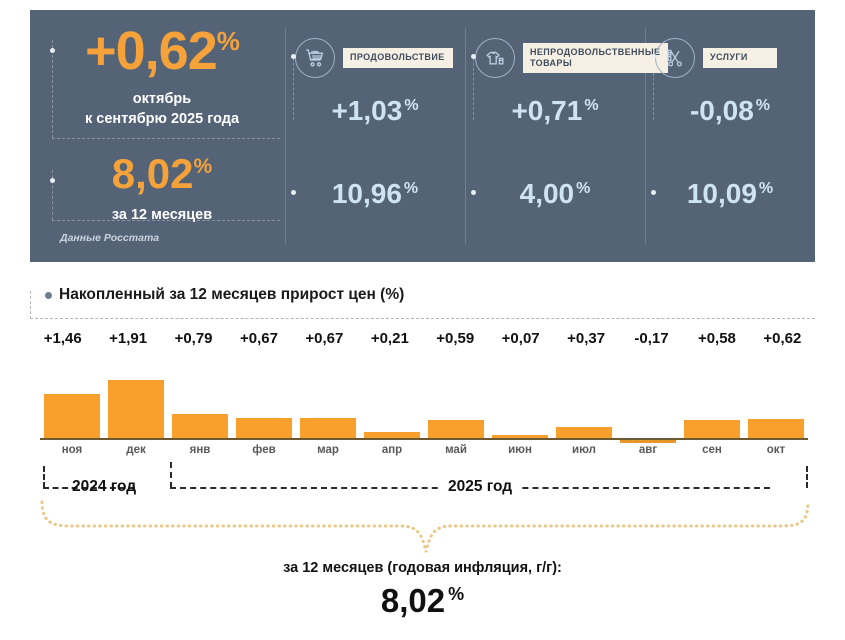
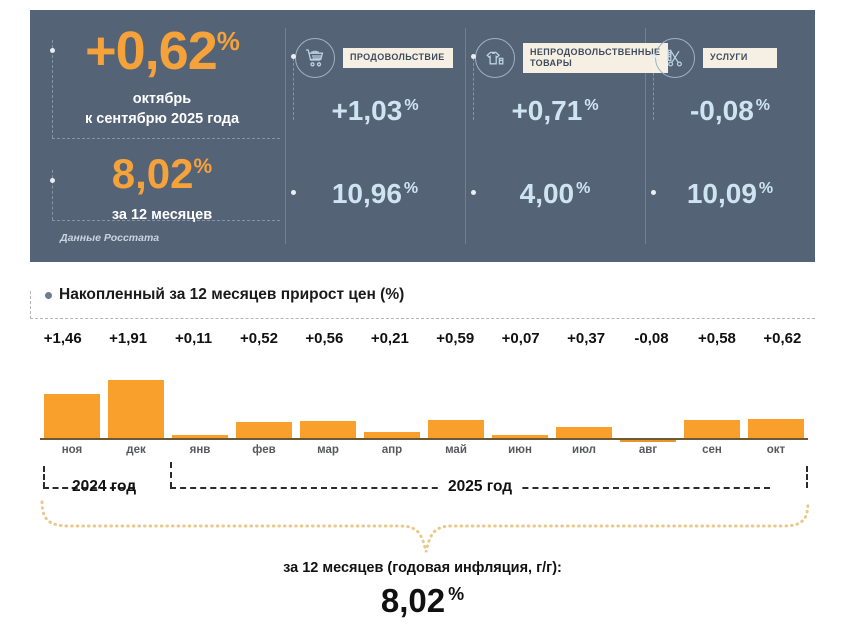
янв: +0,79 -> +0,11
фев: +0,67 -> +0,52
мар: +0,67 -> +0,56
авг: -0,17 -> -0,08
